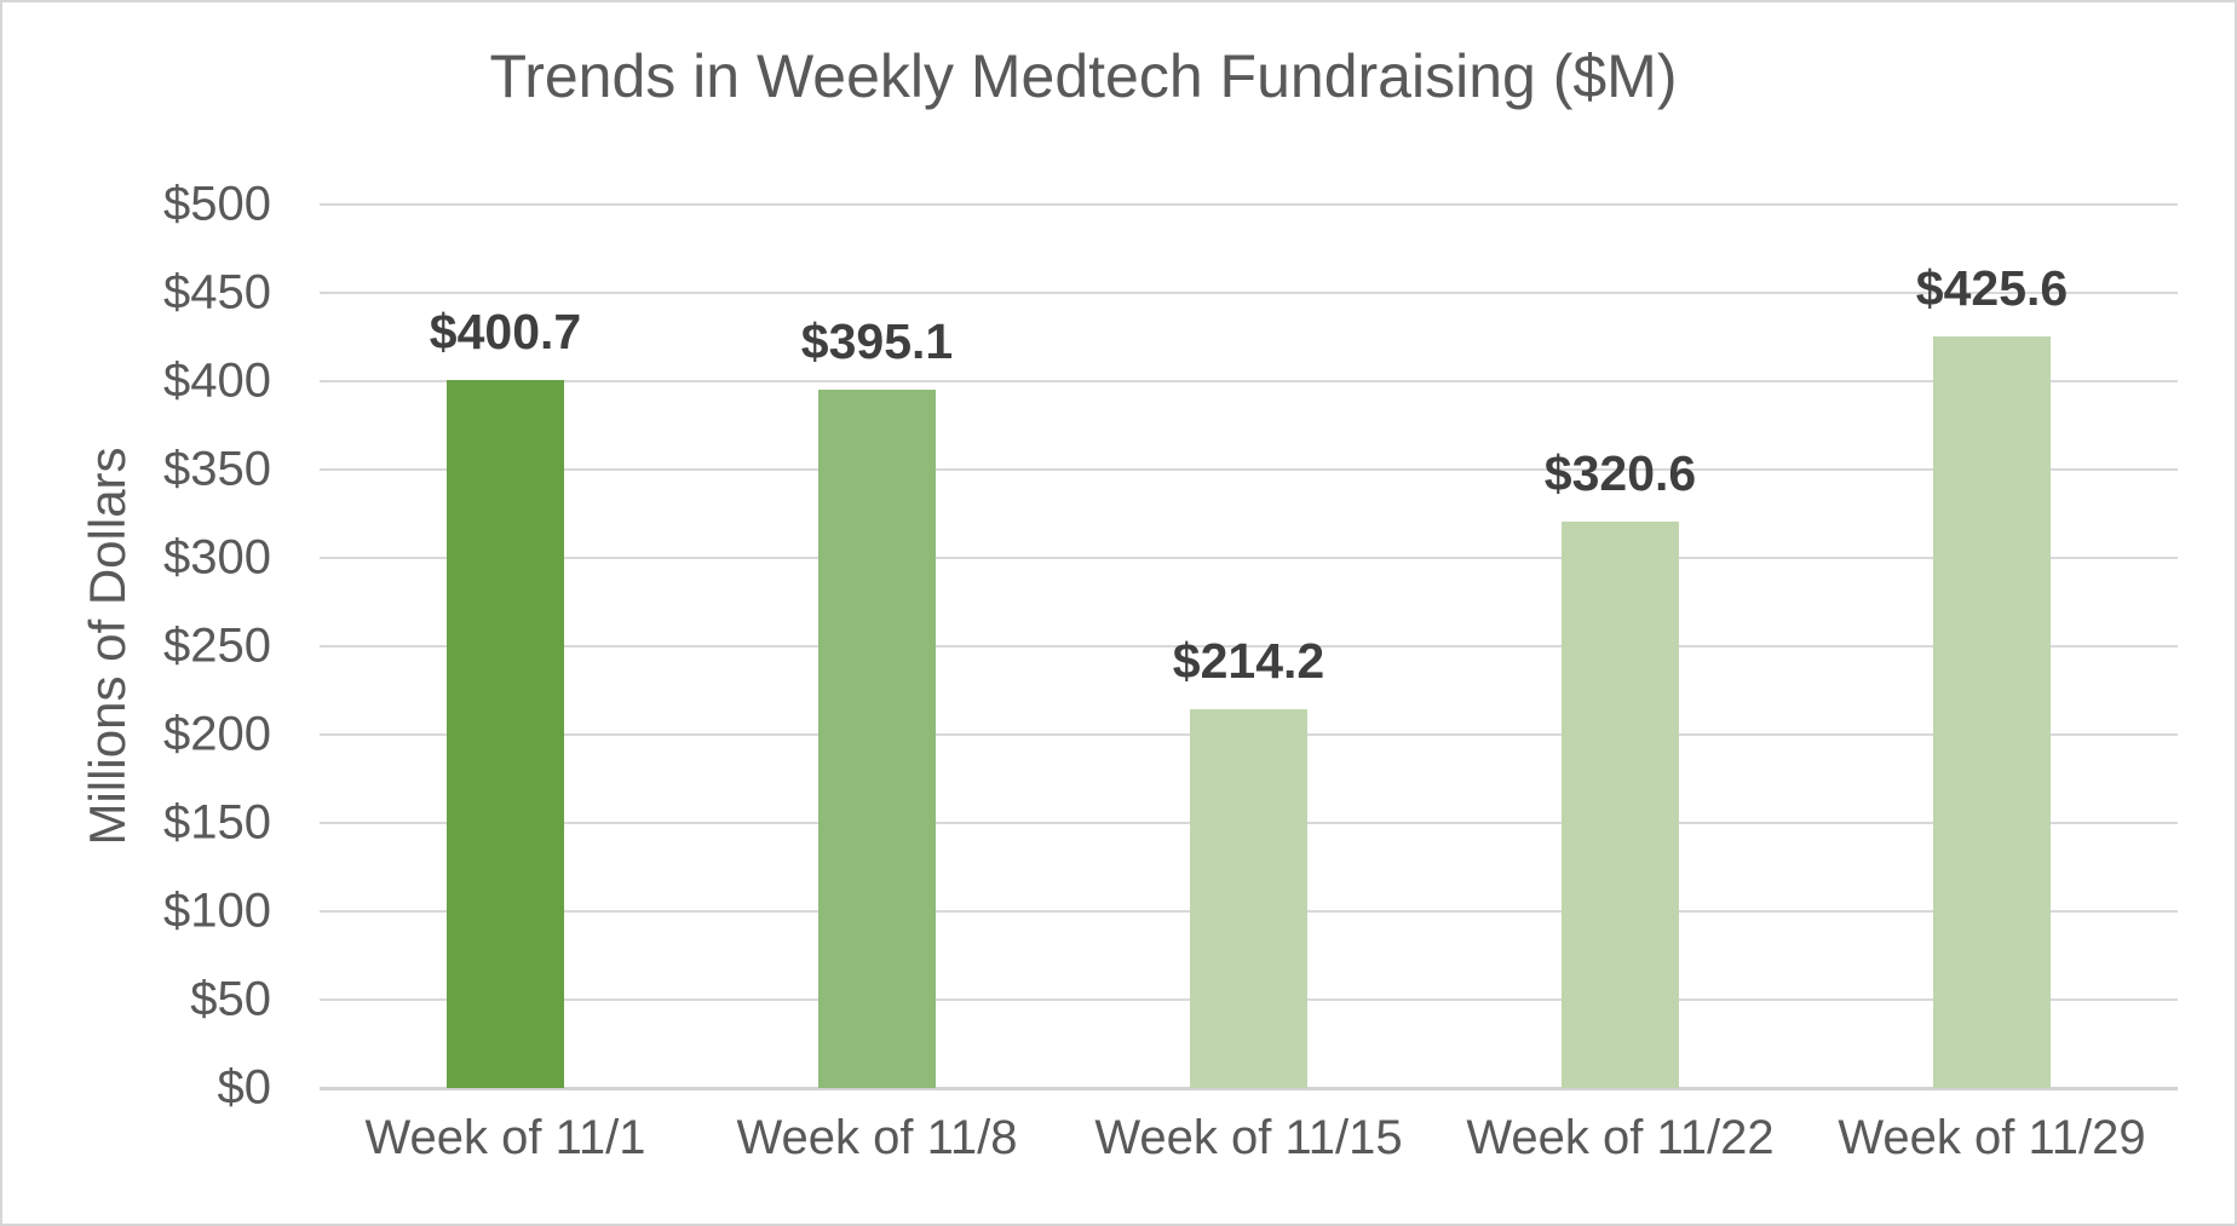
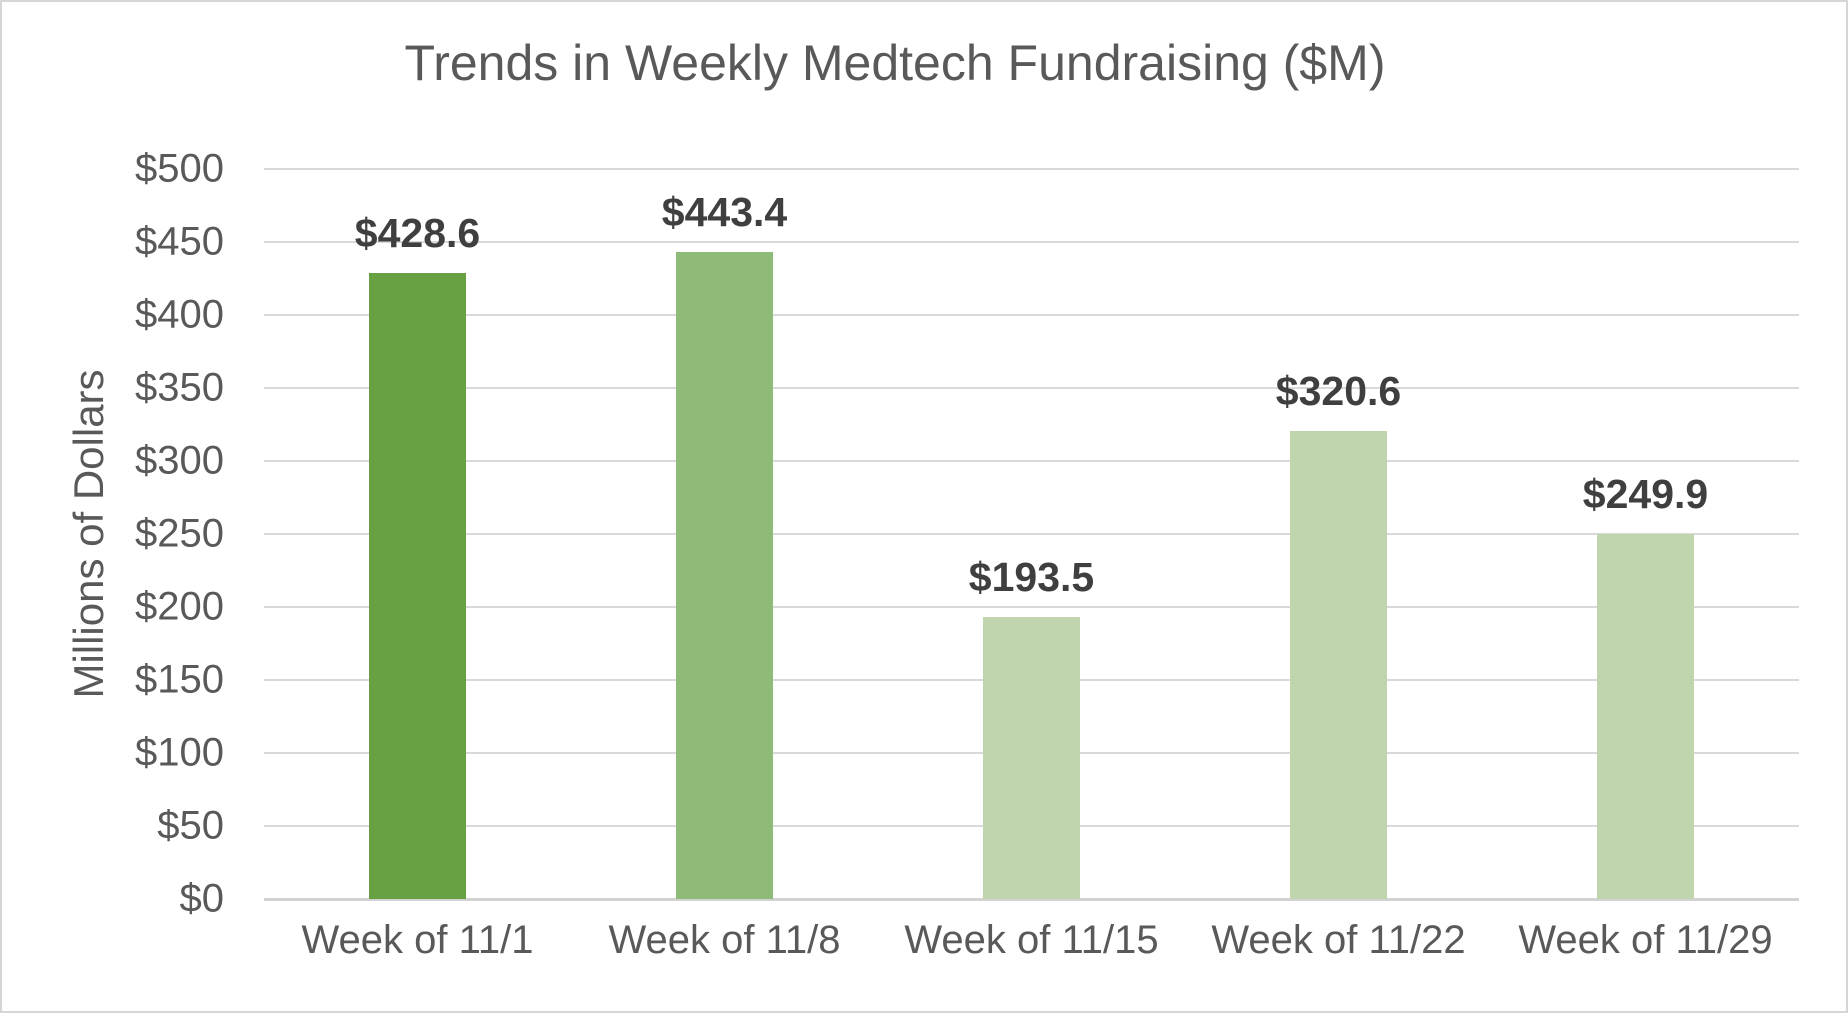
Week of 11/1: $400.7 -> $428.6
Week of 11/8: $395.1 -> $443.4
Week of 11/15: $214.2 -> $193.5
Week of 11/29: $425.6 -> $249.9
